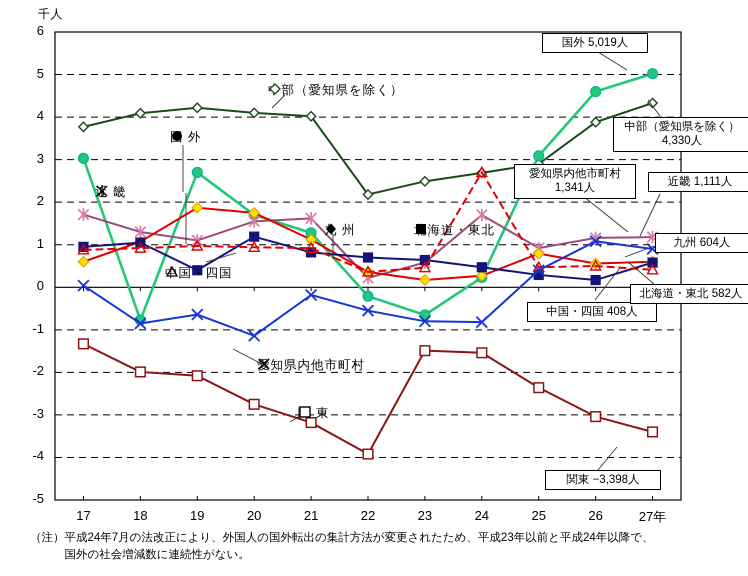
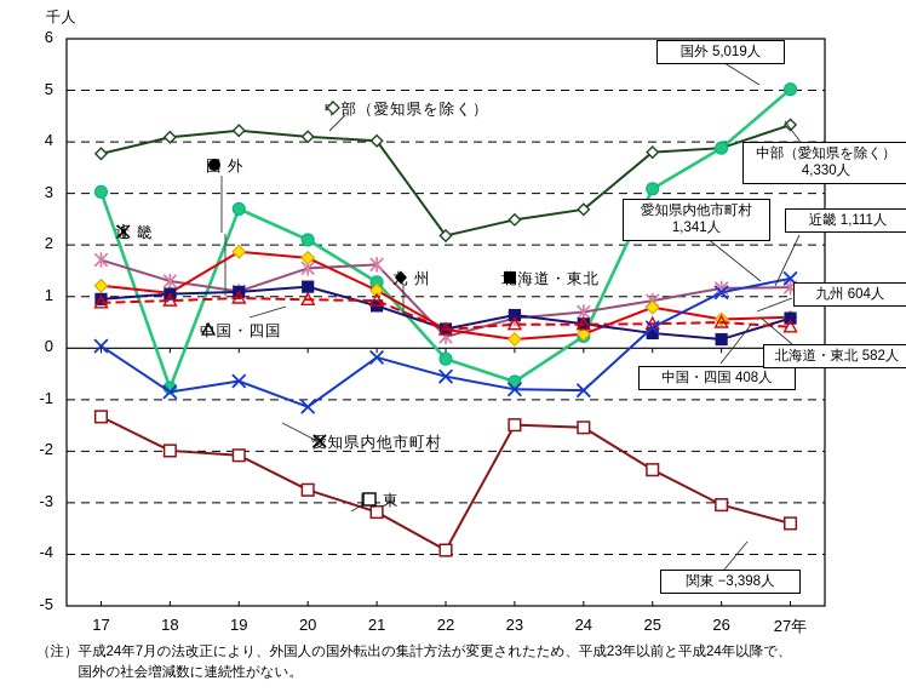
九州/17: 0.6 -> 1.2
北海道・東北/19: 0.4 -> 1.1
国外/20: 1.7 -> 2.1
北海道・東北/22: 0.7 -> 0.4
近畿/24: 1.7 -> 0.7
中国・四国/24: 2.7 -> 0.5
中部（愛知県を除く）/25: 2.9 -> 3.8
国外/26: 4.6 -> 3.9
愛知県内他市町村/27年: 0.9 -> 1.4
